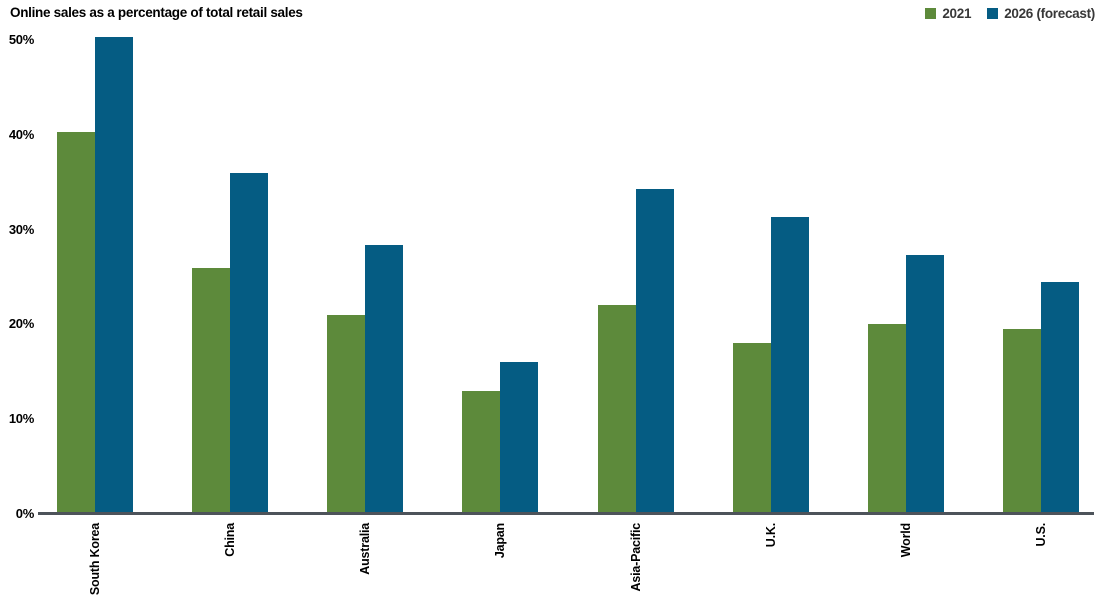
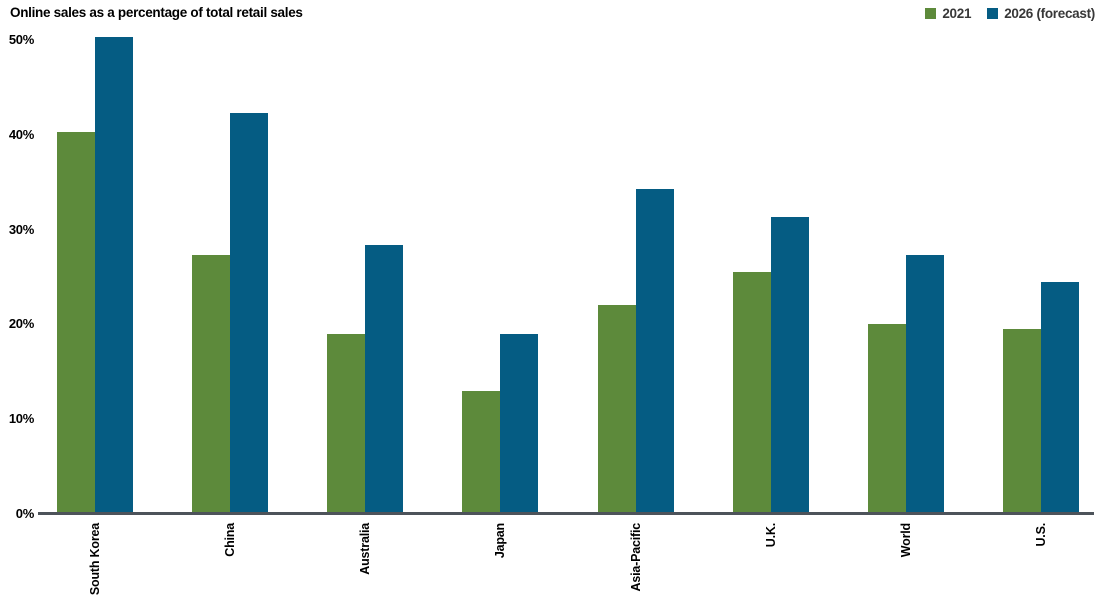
2021/China: 26% -> 27%
2026 (forecast)/China: 36% -> 42%
2021/Australia: 21% -> 19%
2026 (forecast)/Japan: 16% -> 19%
2021/U.K.: 18% -> 26%
